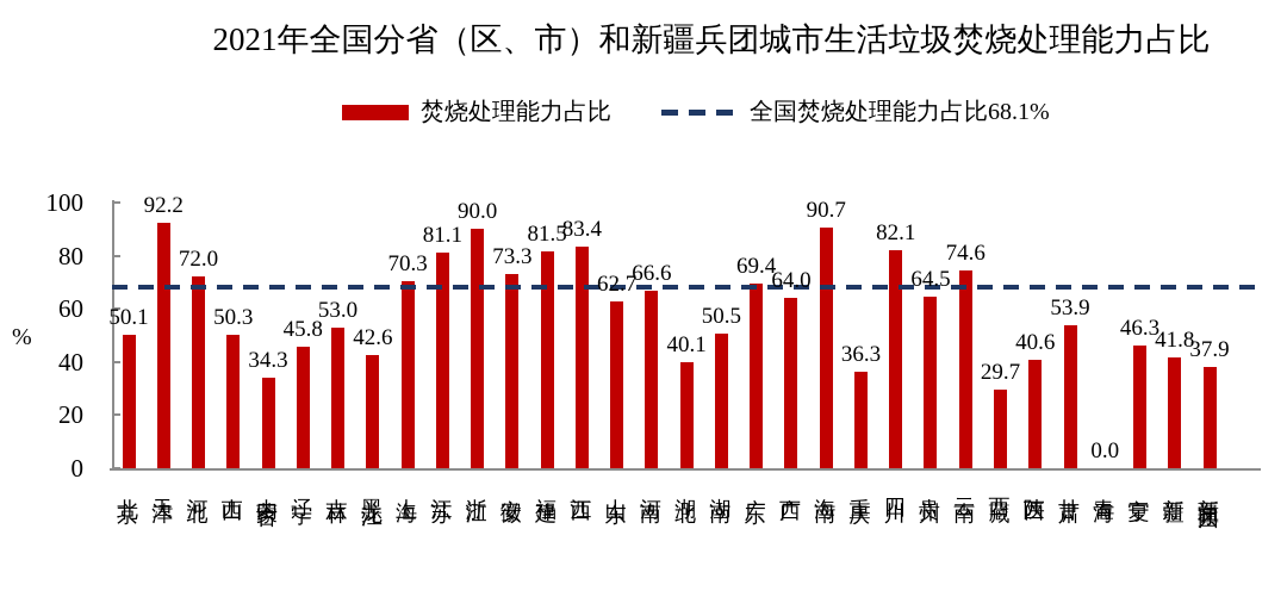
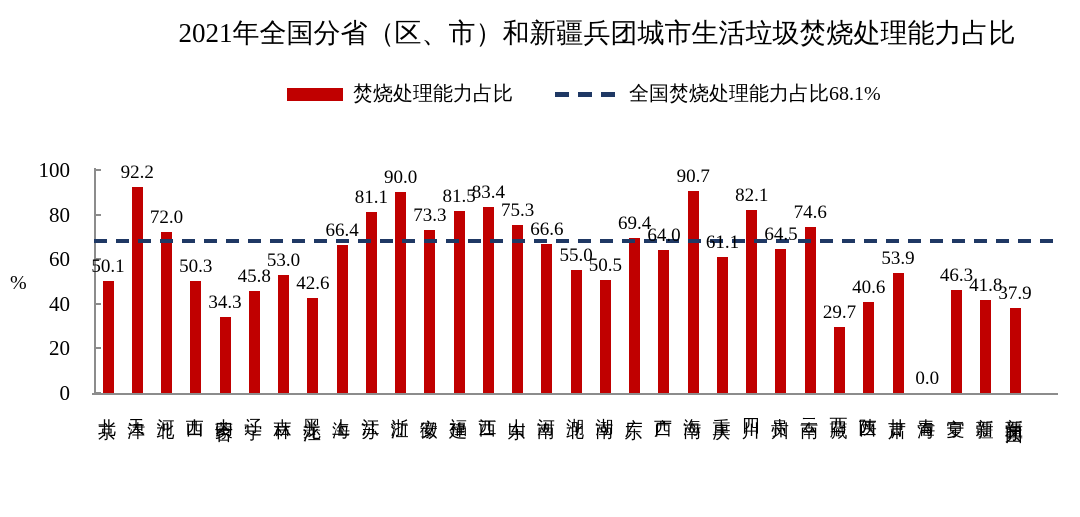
上海: 70.3 -> 66.4
山东: 62.7 -> 75.3
湖北: 40.1 -> 55.0
重庆: 36.3 -> 61.1
